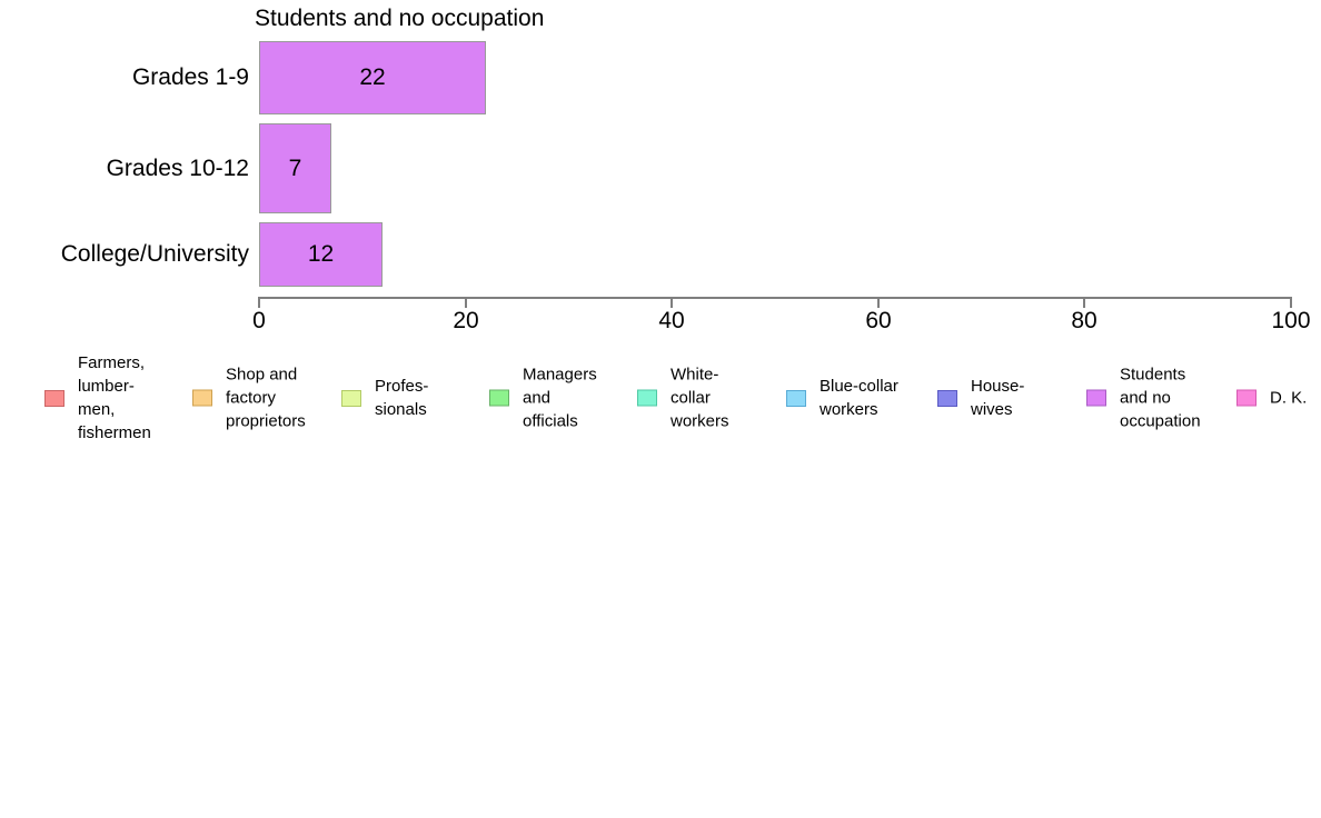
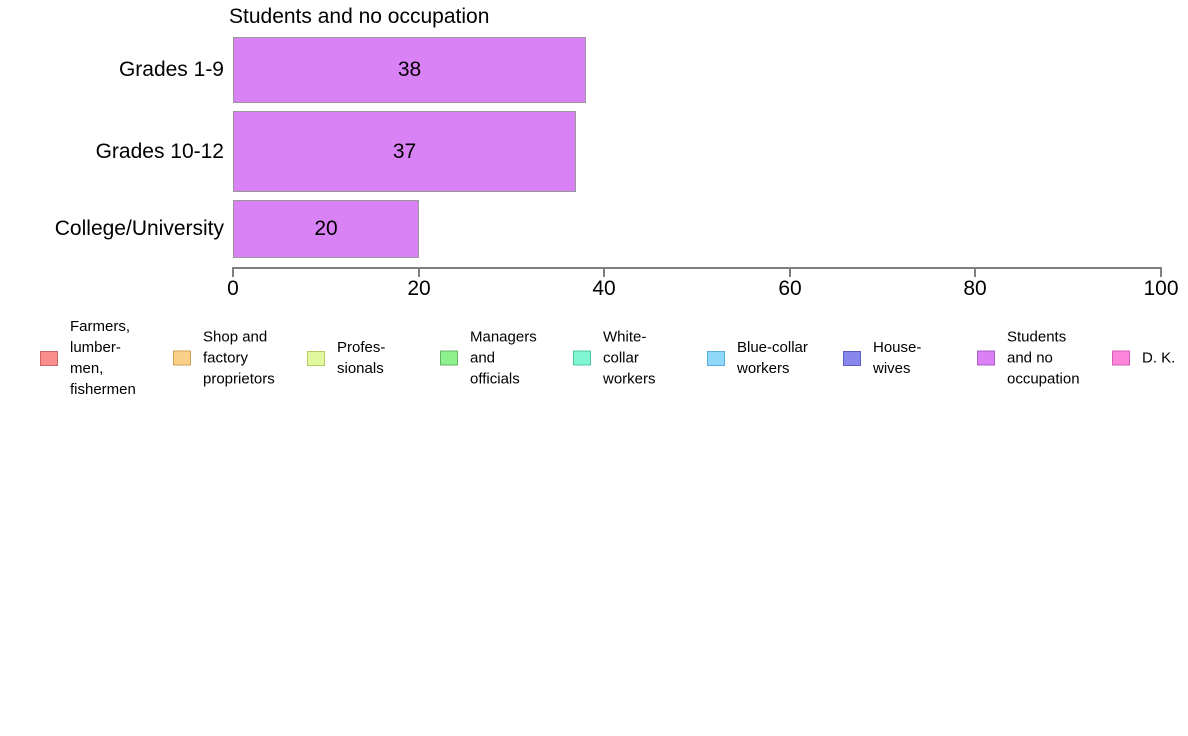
Grades 1-9: 22 -> 38
Grades 10-12: 7 -> 37
College/University: 12 -> 20
